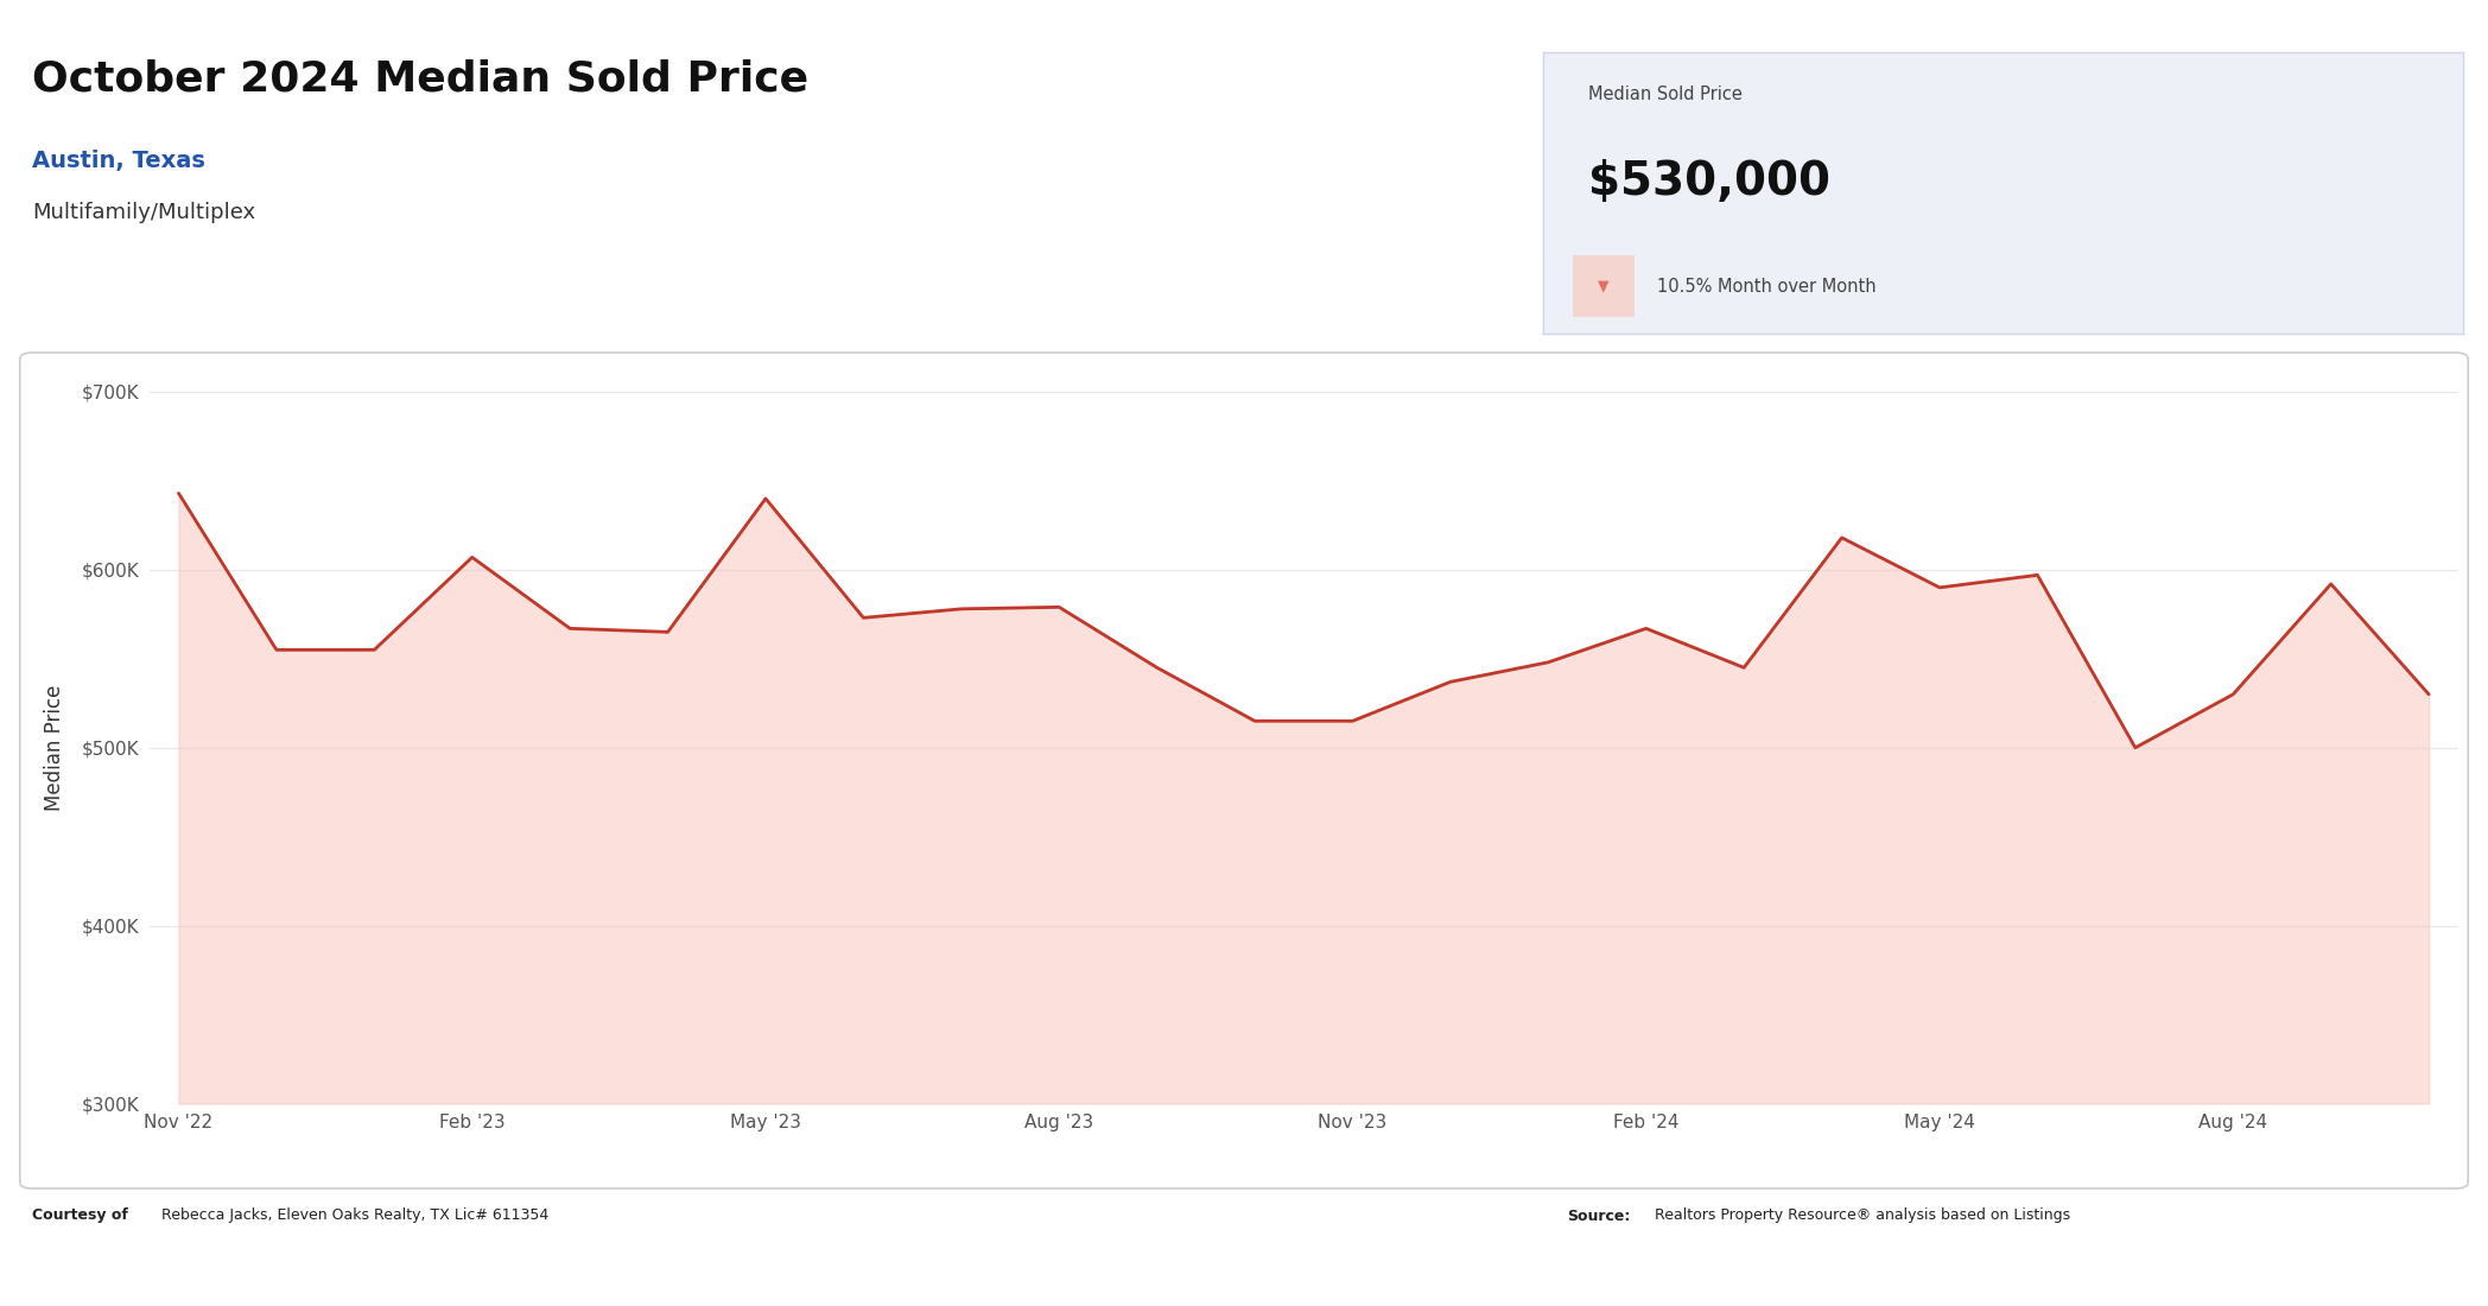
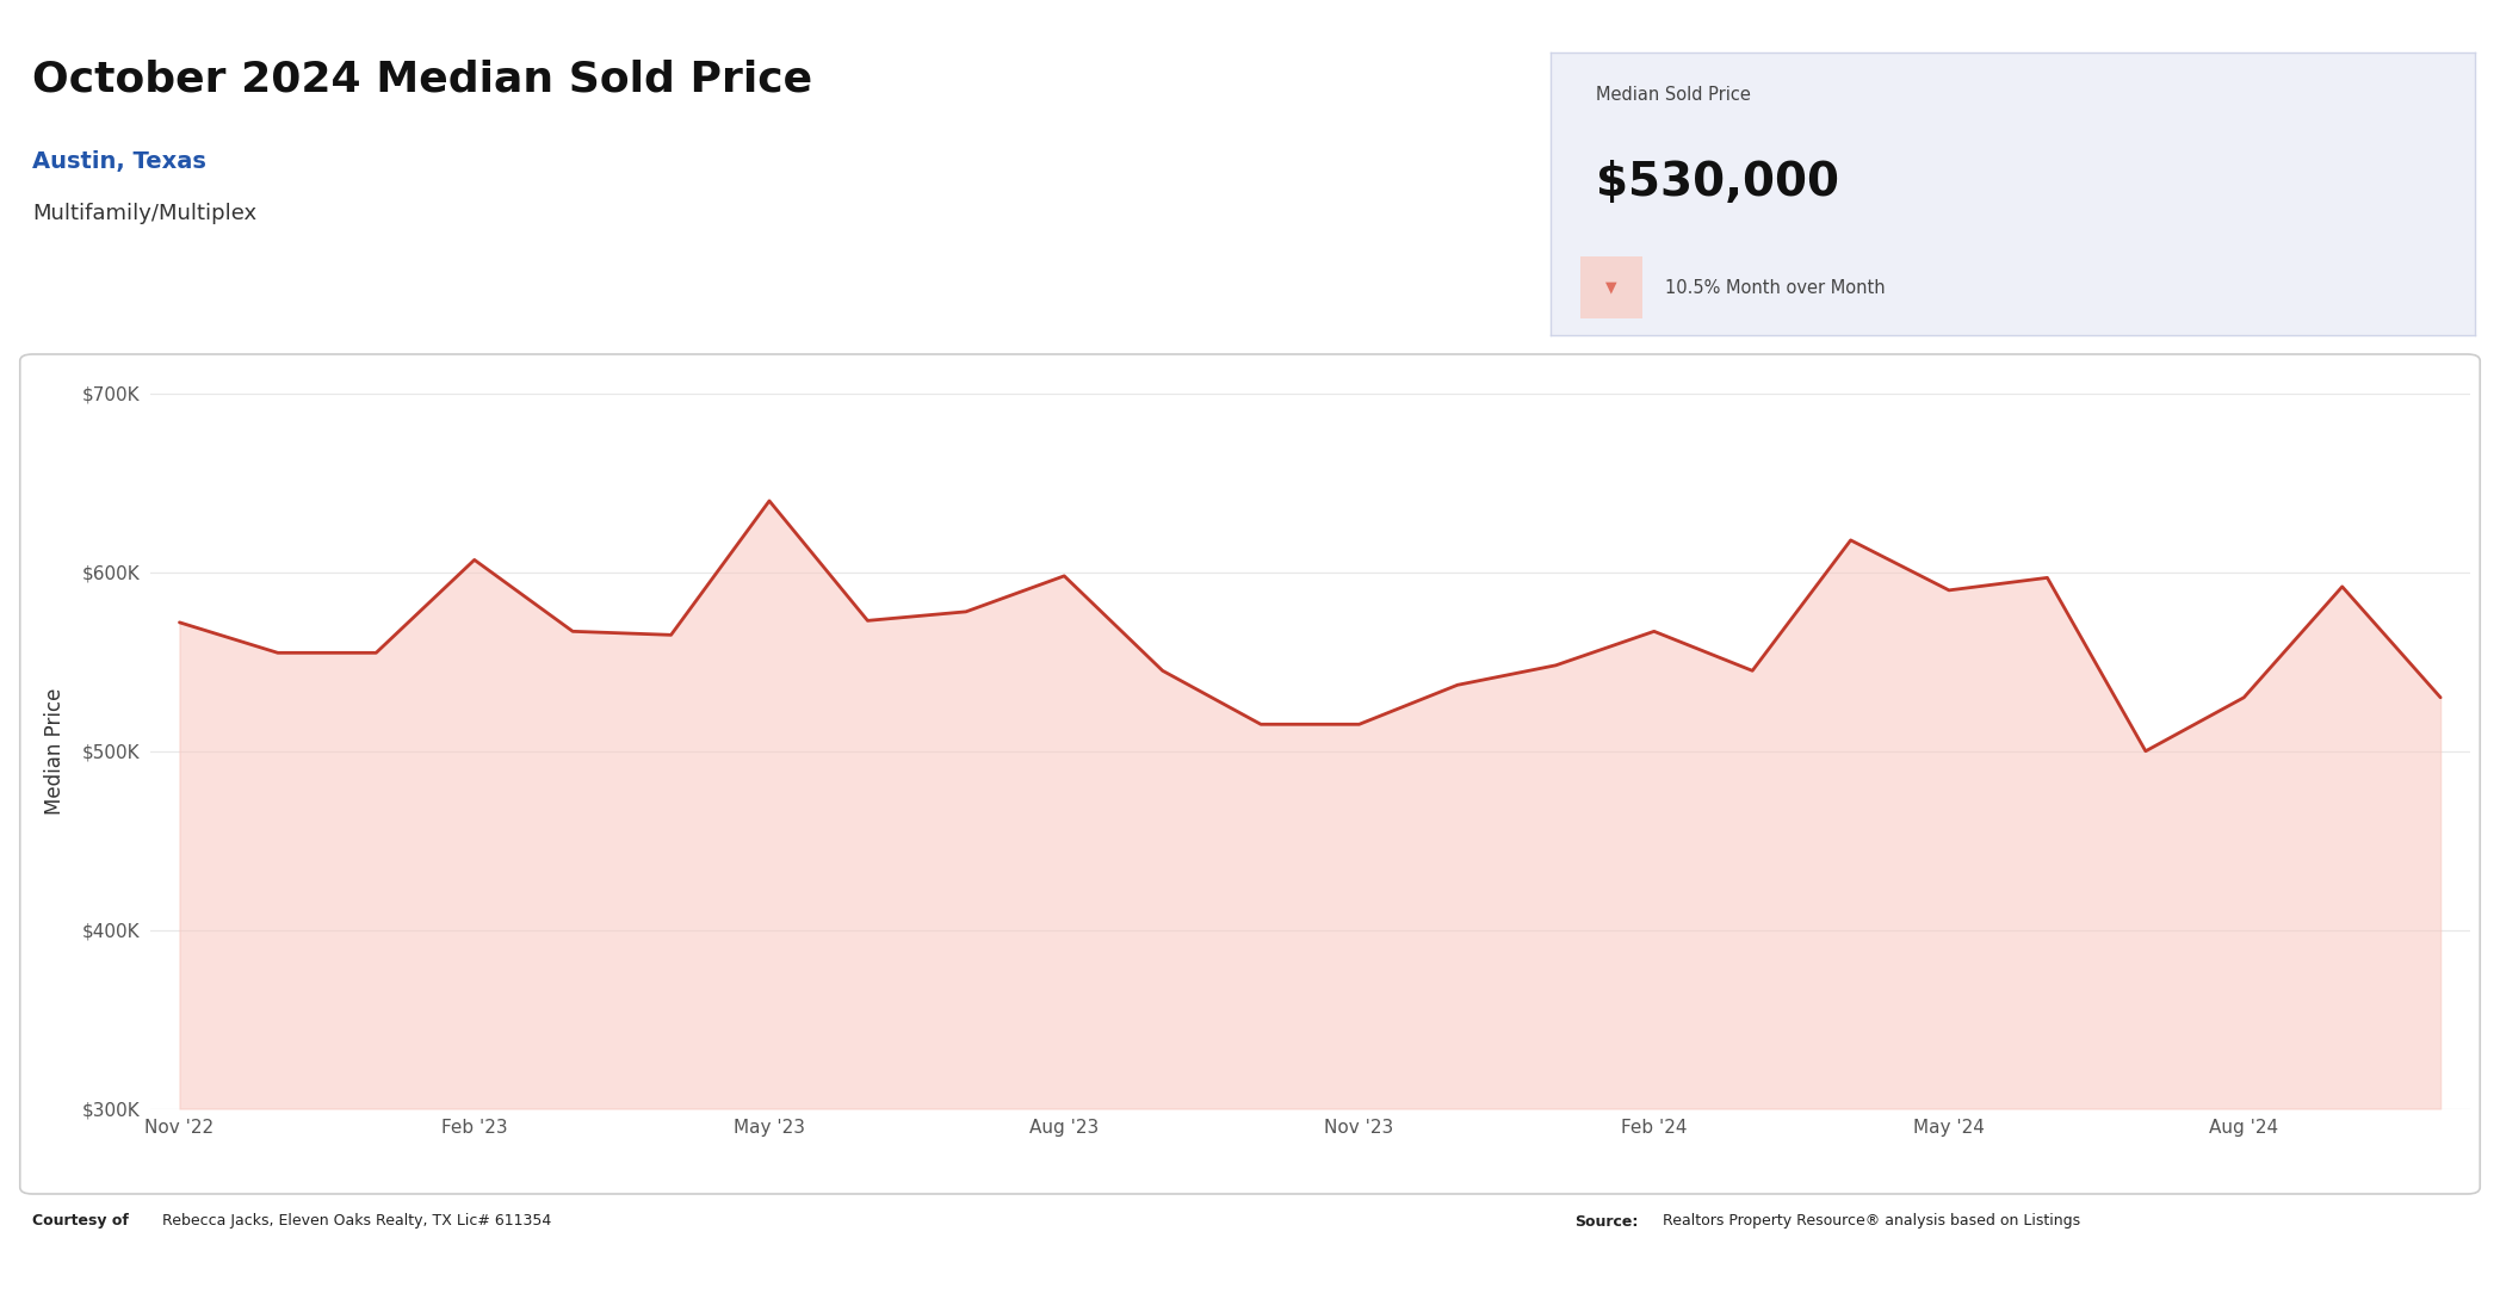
Nov '22: $643K -> $572K
Aug '23: $579K -> $598K
